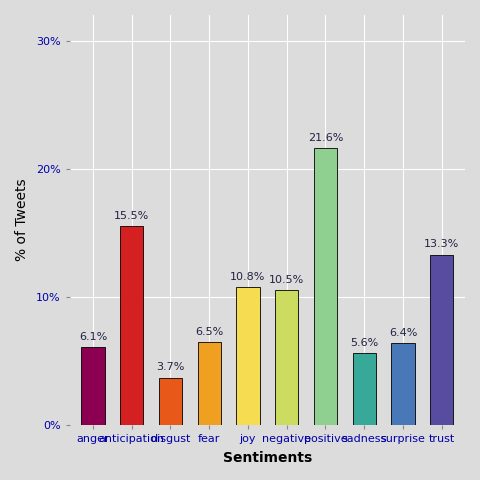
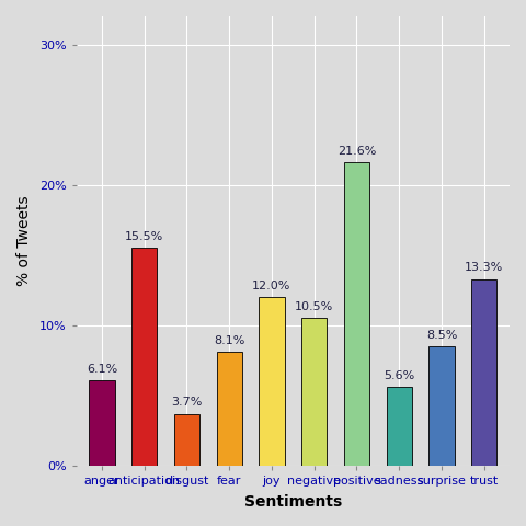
fear: 6.5% -> 8.1%
joy: 10.8% -> 12.0%
surprise: 6.4% -> 8.5%
